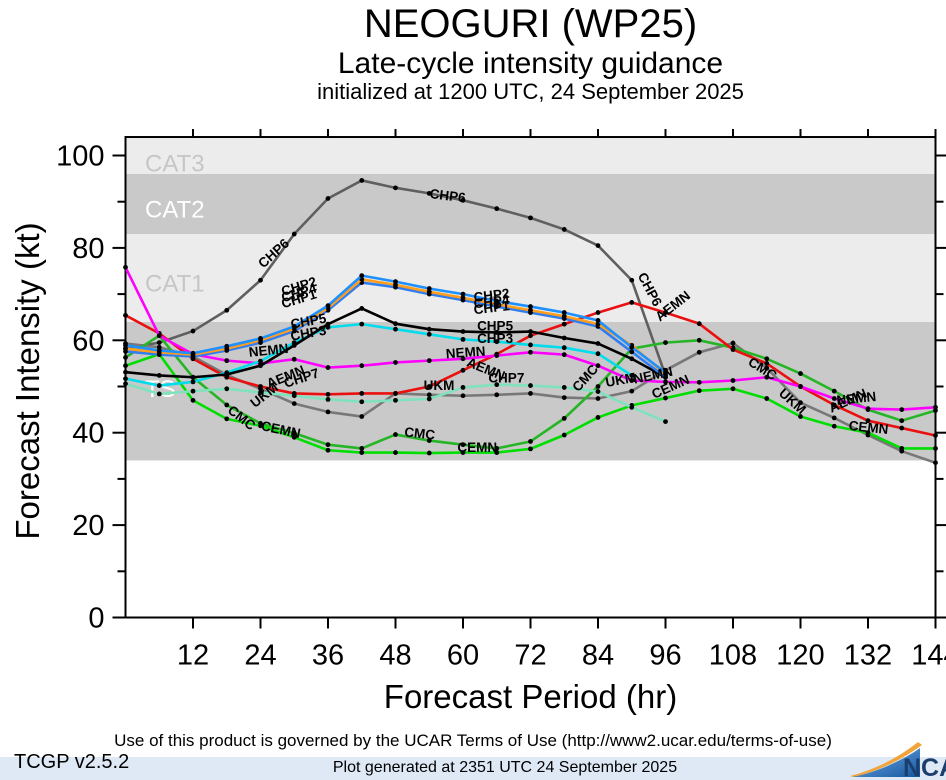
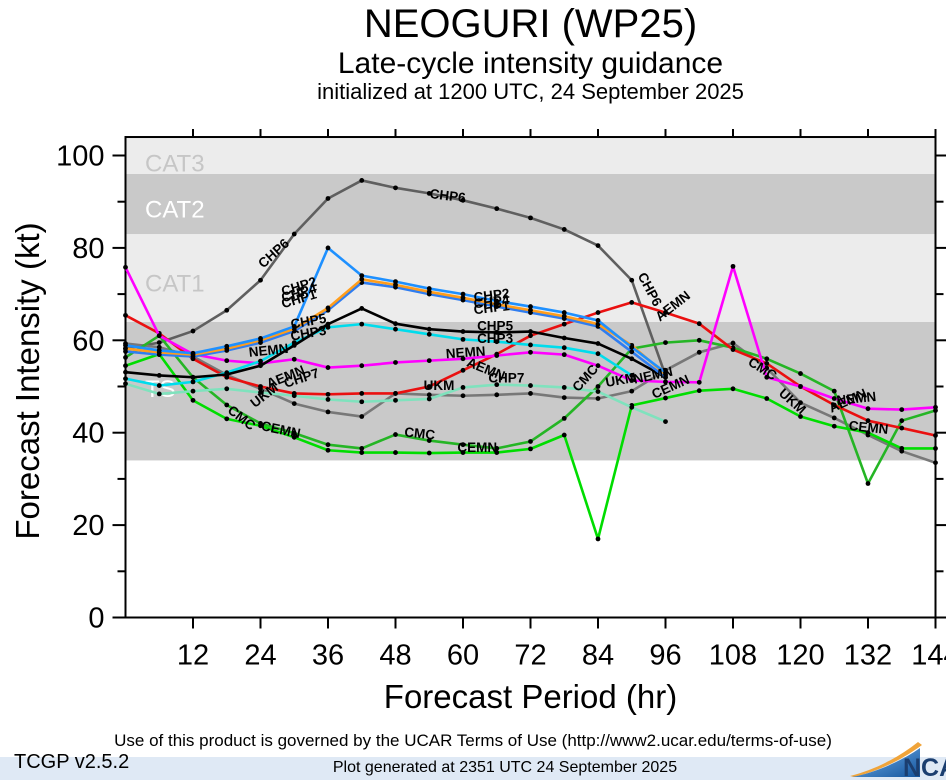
CHP2/36: 68 -> 80
CEMN/84: 43 -> 17
NEMN/108: 51 -> 76
CMC/132: 45 -> 29
